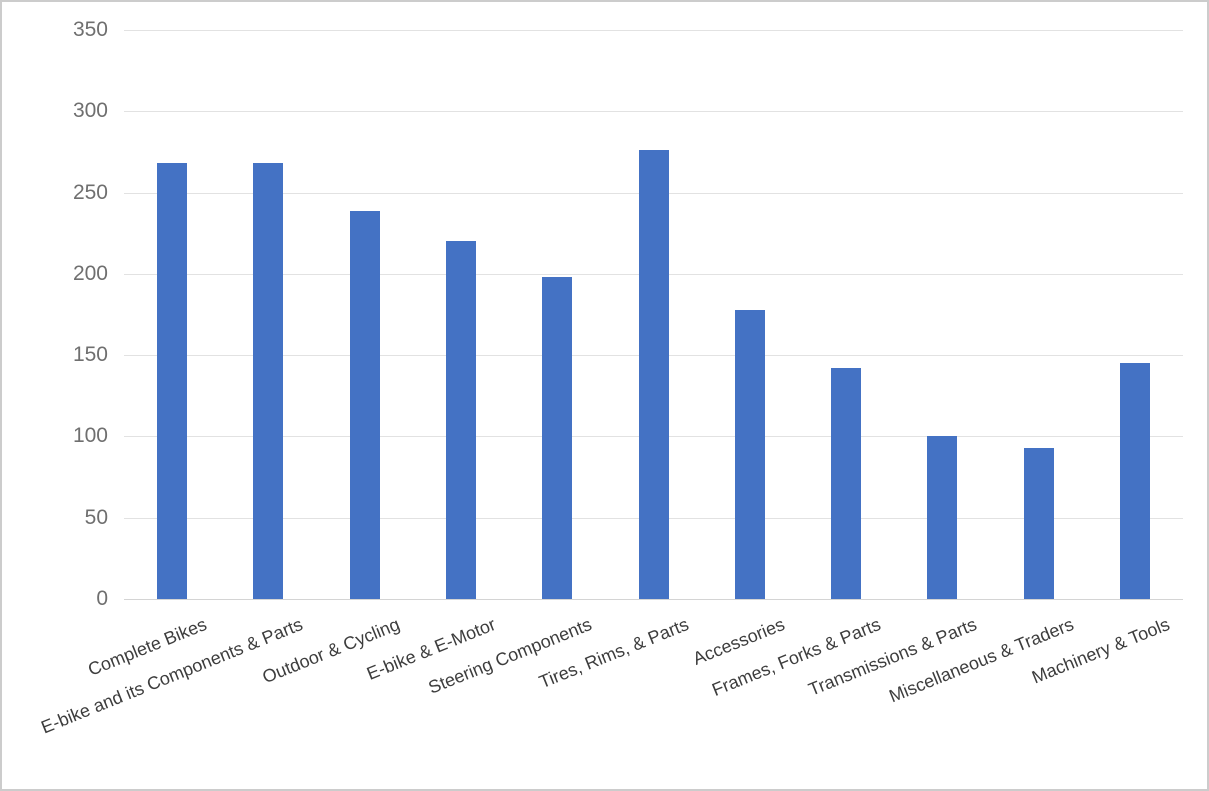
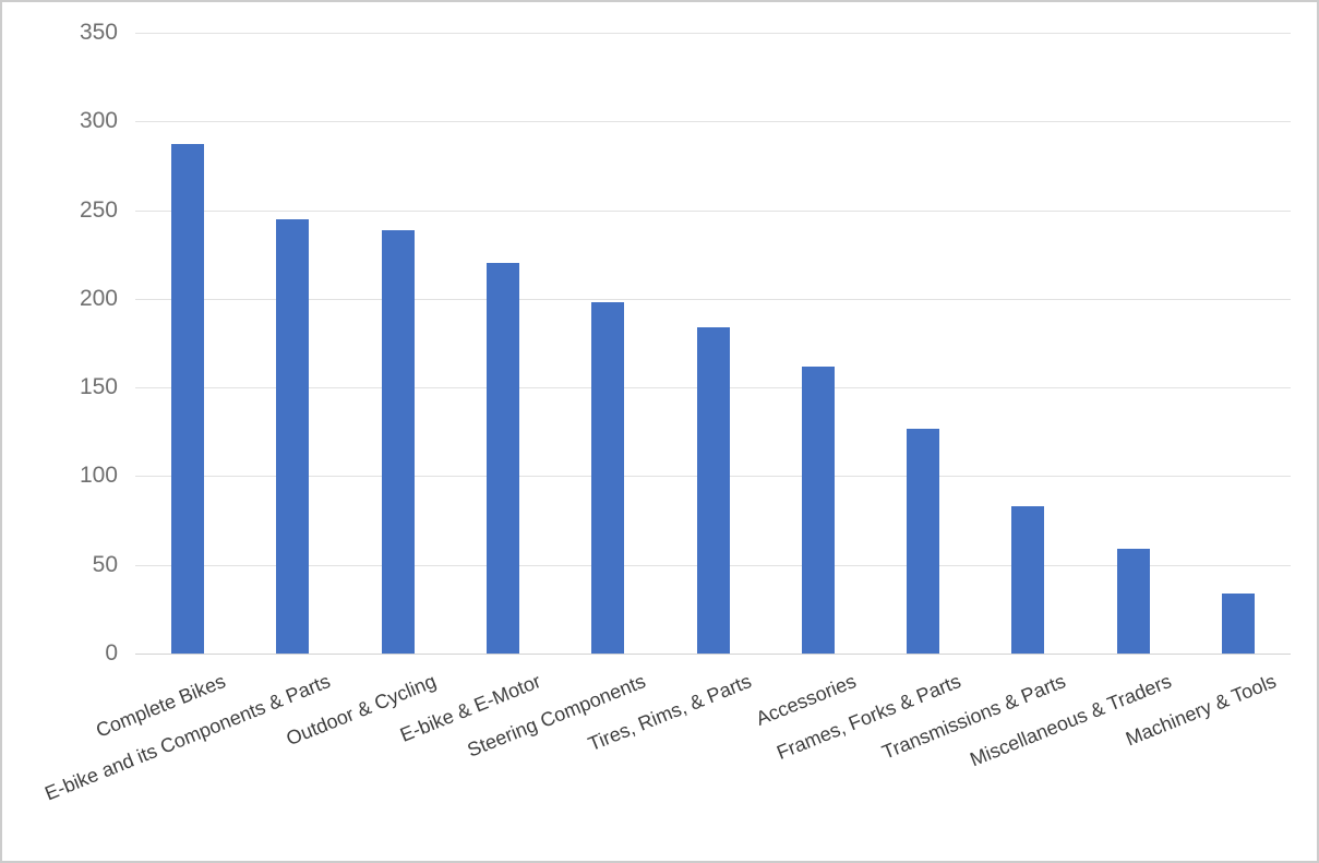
Complete Bikes: 268 -> 287
E-bike and its Components & Parts: 268 -> 245
Tires, Rims, & Parts: 276 -> 184
Accessories: 178 -> 162
Frames, Forks & Parts: 142 -> 127
Transmissions & Parts: 100 -> 83
Miscellaneous & Traders: 93 -> 59
Machinery & Tools: 145 -> 34
